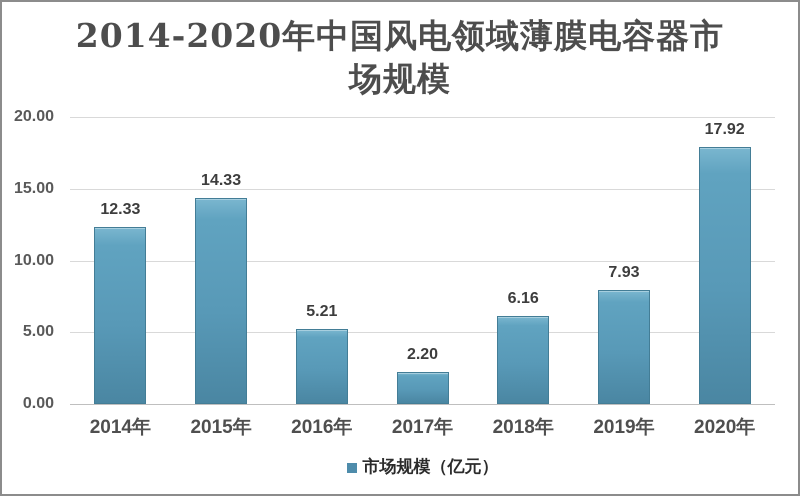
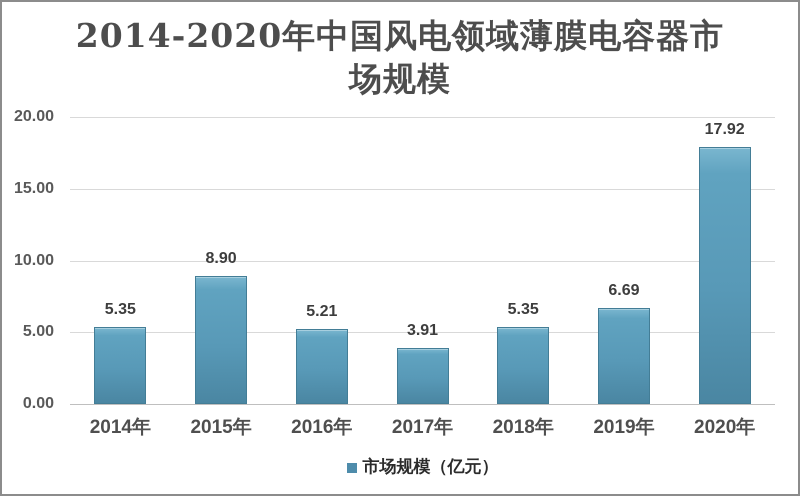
2014年: 12.33 -> 5.35
2015年: 14.33 -> 8.90
2017年: 2.20 -> 3.91
2018年: 6.16 -> 5.35
2019年: 7.93 -> 6.69
